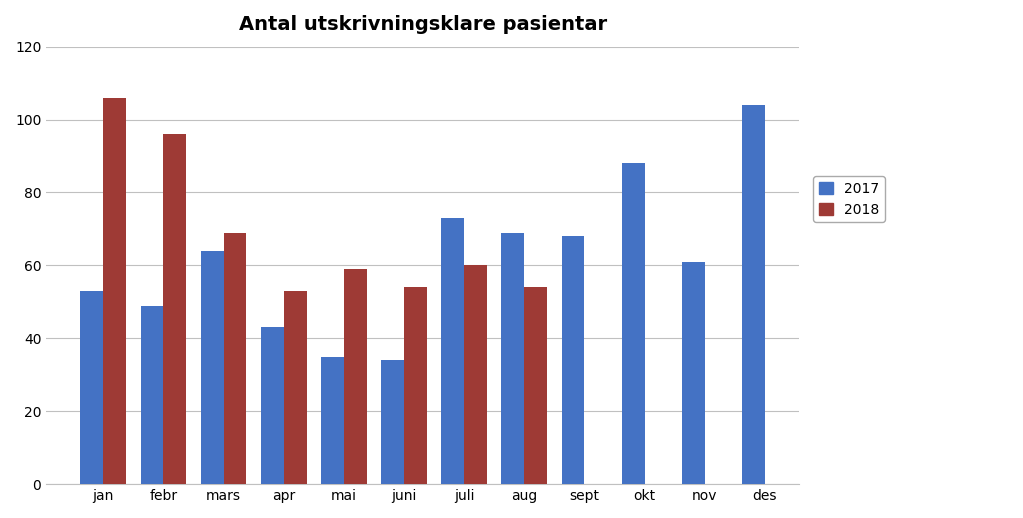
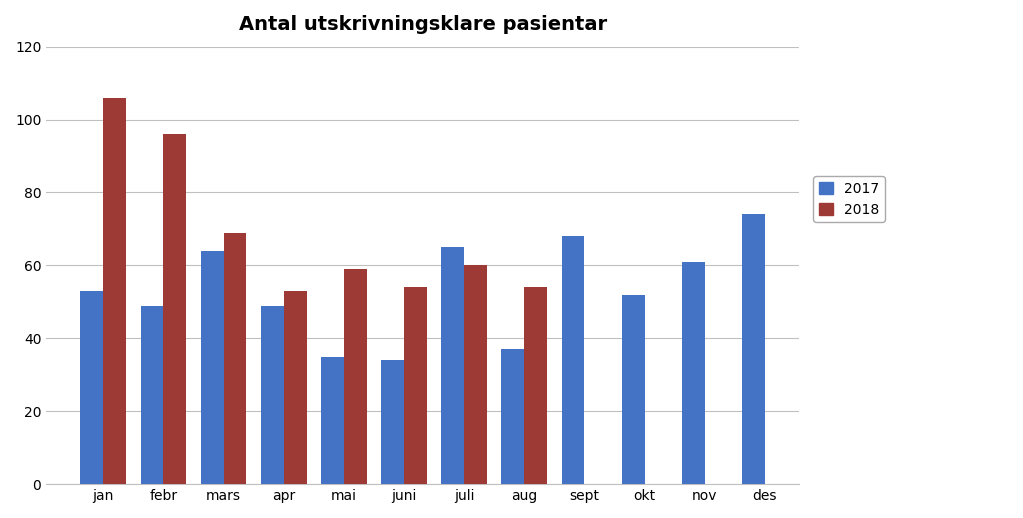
2017/apr: 43 -> 49
2017/juli: 73 -> 65
2017/aug: 69 -> 37
2017/okt: 88 -> 52
2017/des: 104 -> 74
